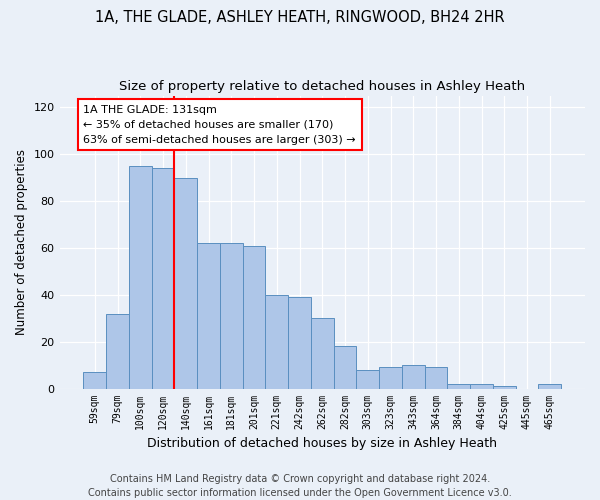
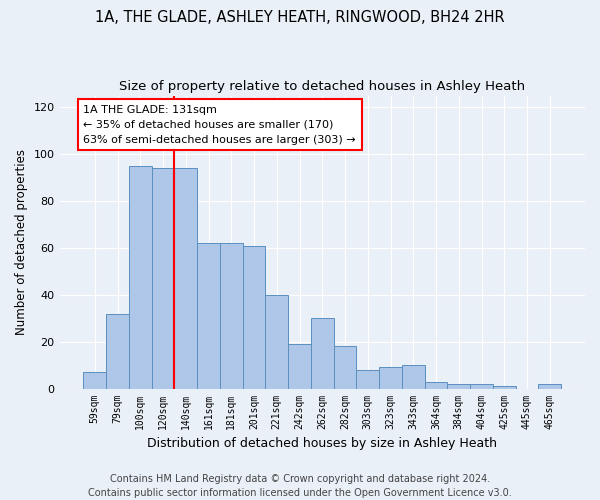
140sqm: 90 -> 94
242sqm: 39 -> 19
364sqm: 9 -> 3
